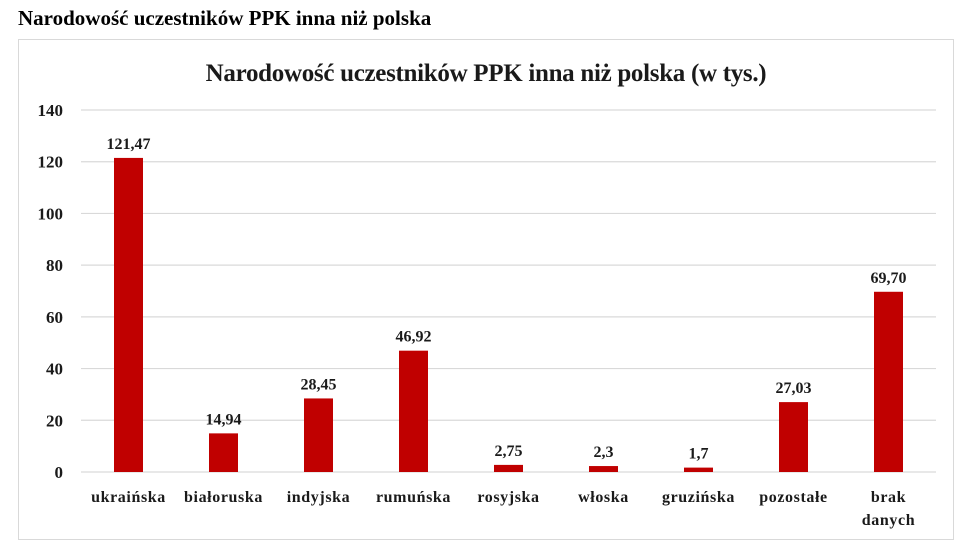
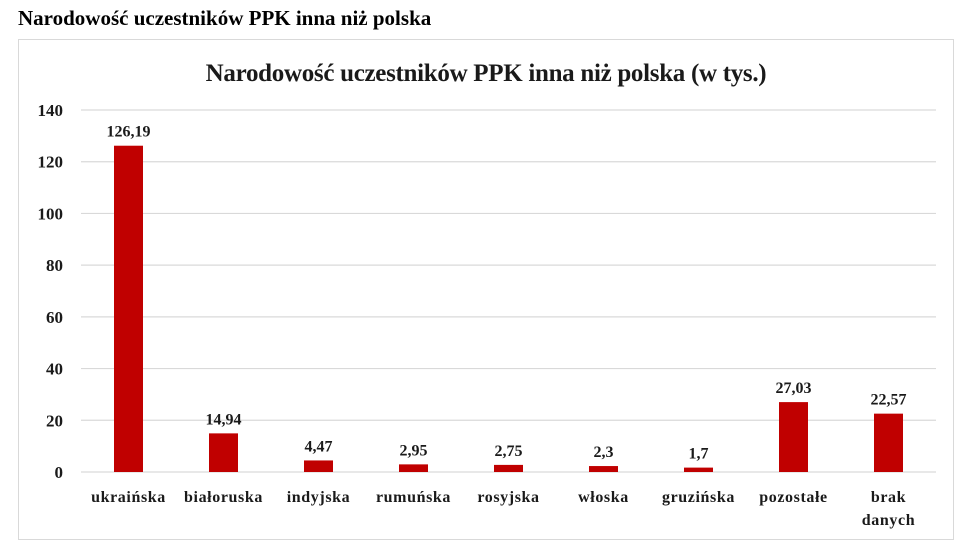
ukraińska: 121,47 -> 126,19
indyjska: 28,45 -> 4,47
rumuńska: 46,92 -> 2,95
brak danych: 69,70 -> 22,57
